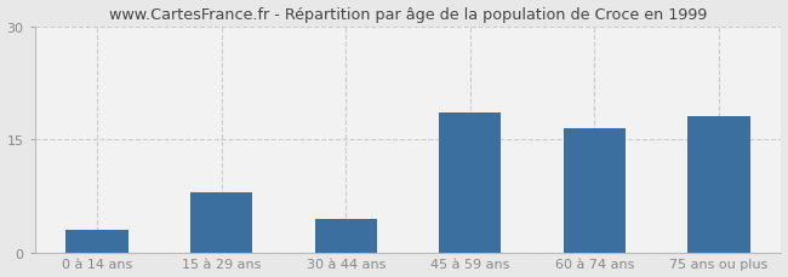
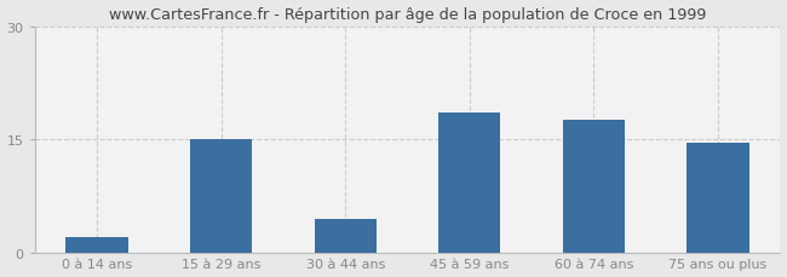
0 à 14 ans: 3.0 -> 2.0
15 à 29 ans: 8.0 -> 15.0
60 à 74 ans: 16.4 -> 17.5
75 ans ou plus: 18.0 -> 14.5
